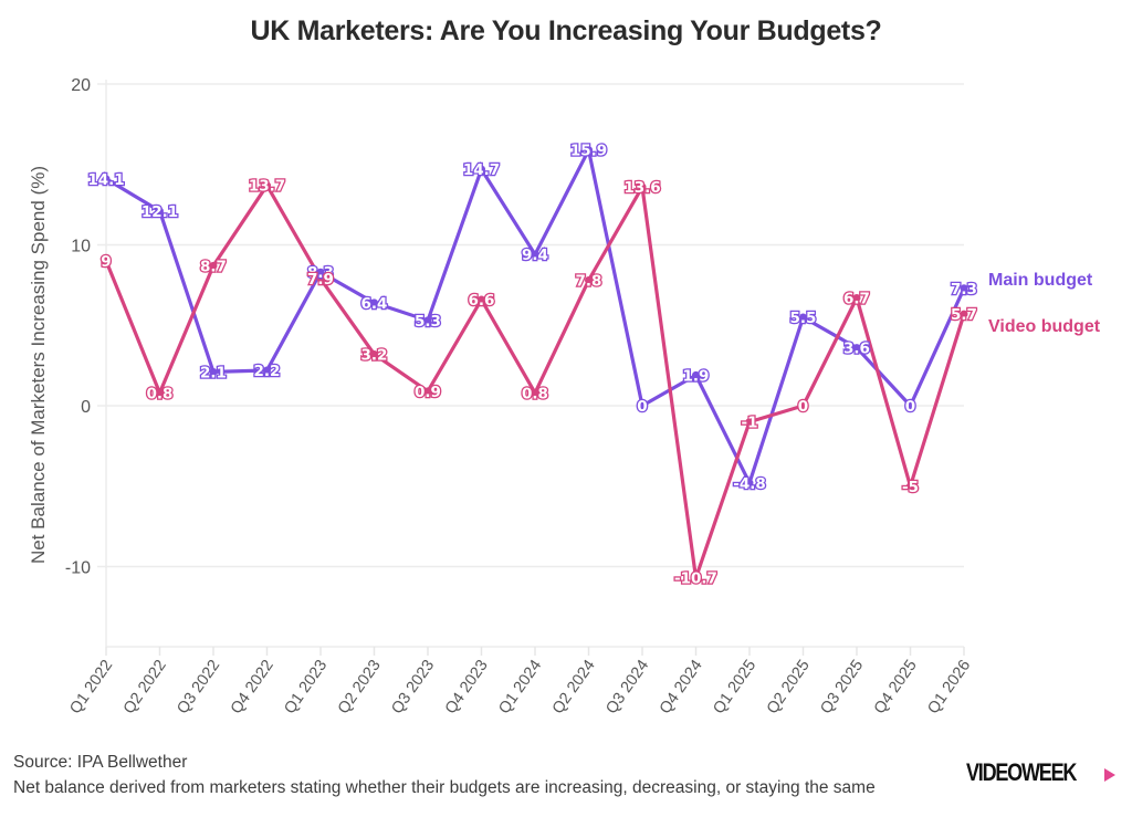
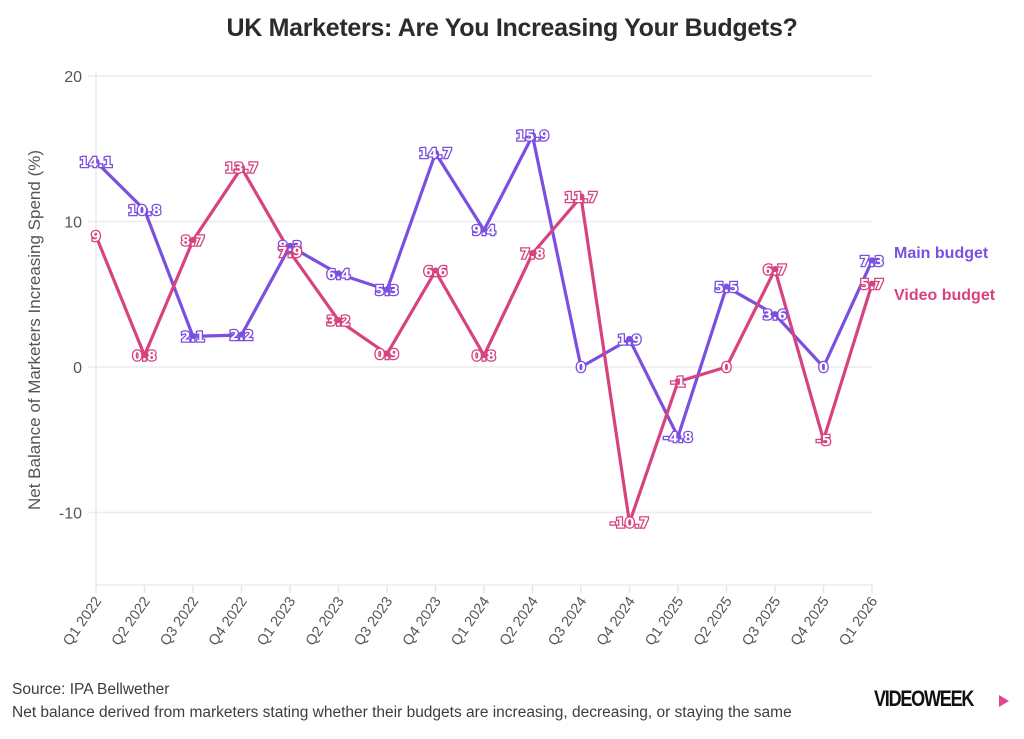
Main budget/Q2 2022: 12.1 -> 10.8
Video budget/Q3 2024: 13.6 -> 11.7
